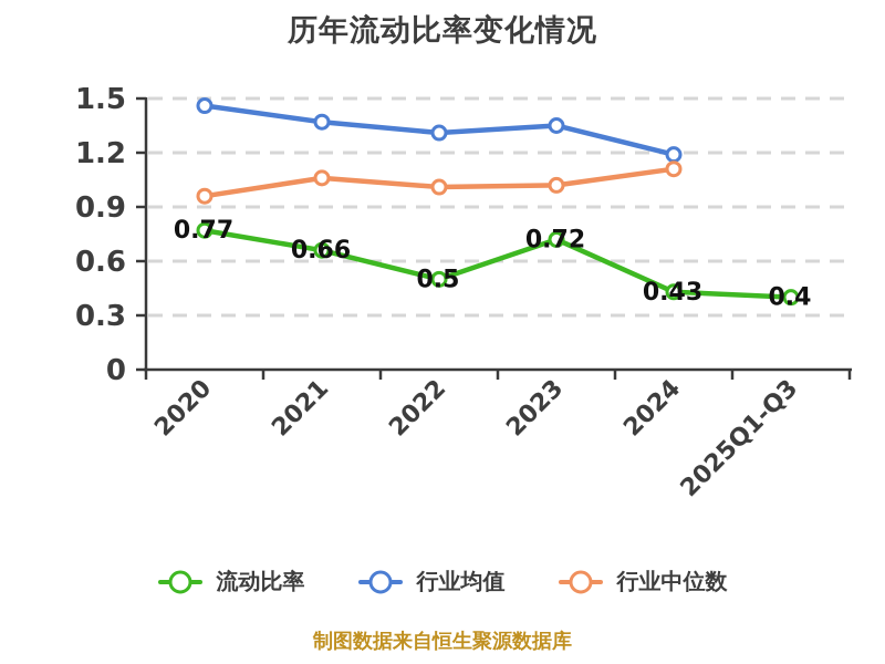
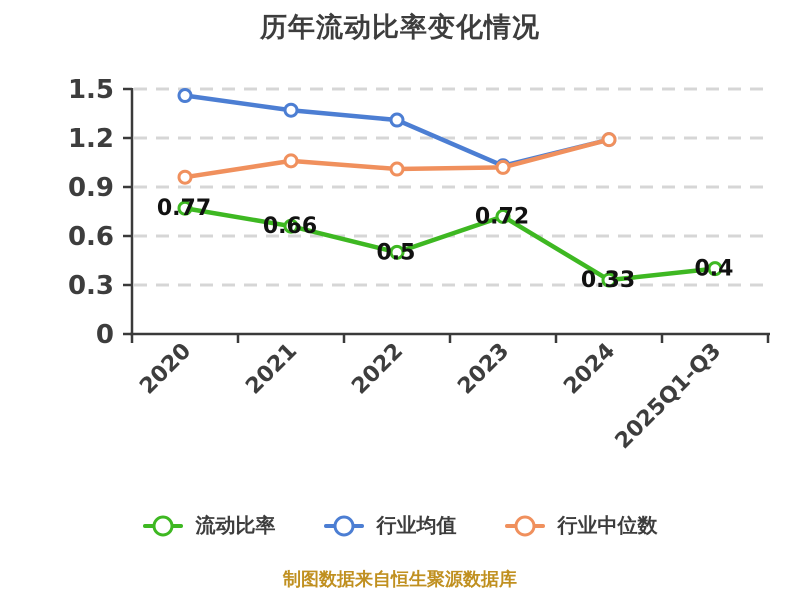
行业均值/2023: 1.35 -> 1.03
流动比率/2024: 0.43 -> 0.33
行业中位数/2024: 1.11 -> 1.19
